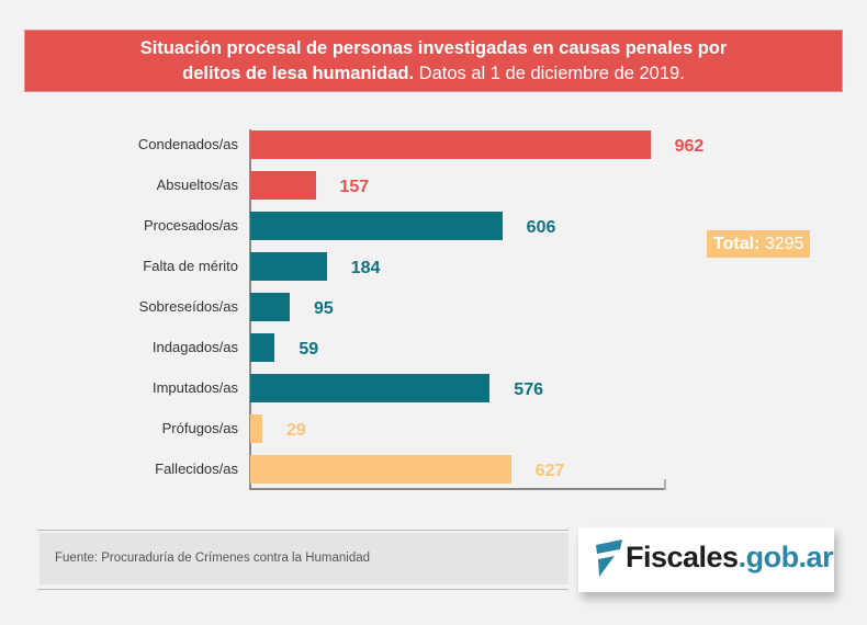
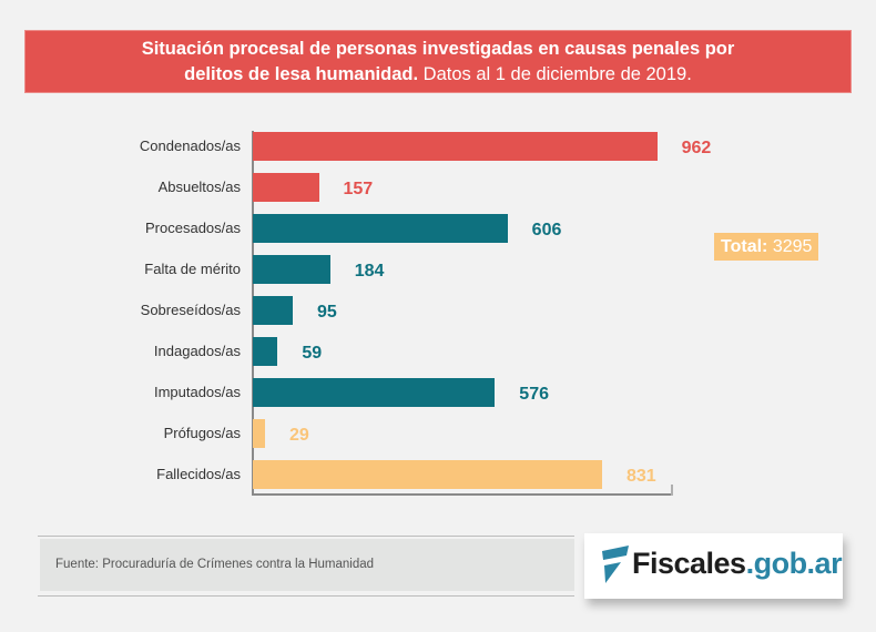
Fallecidos/as: 627 -> 831
